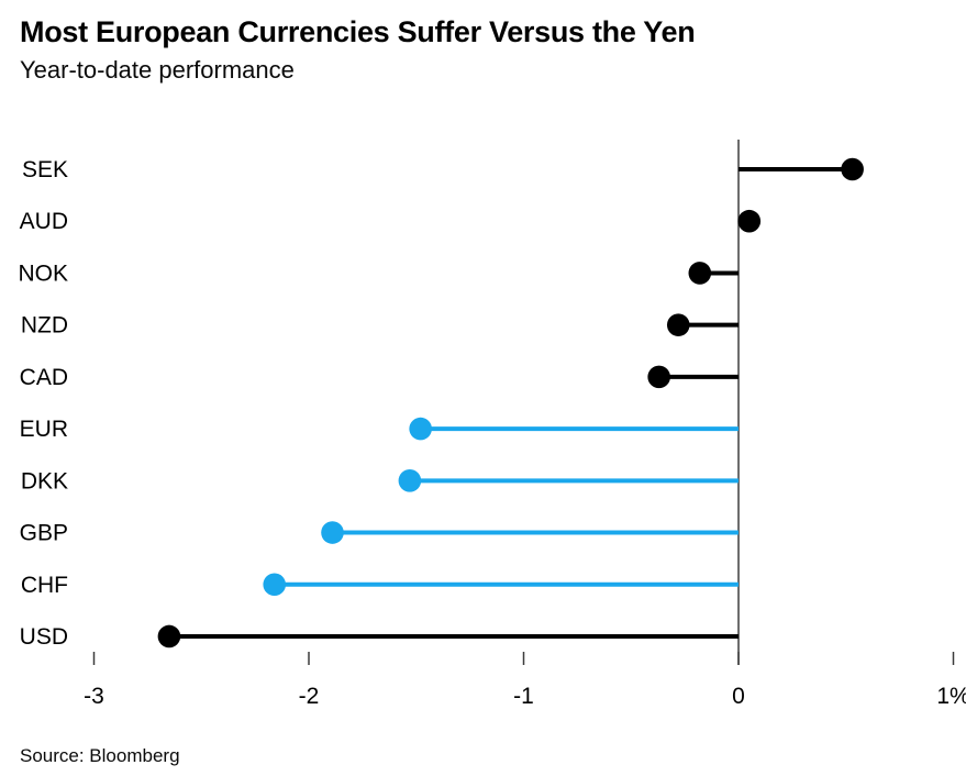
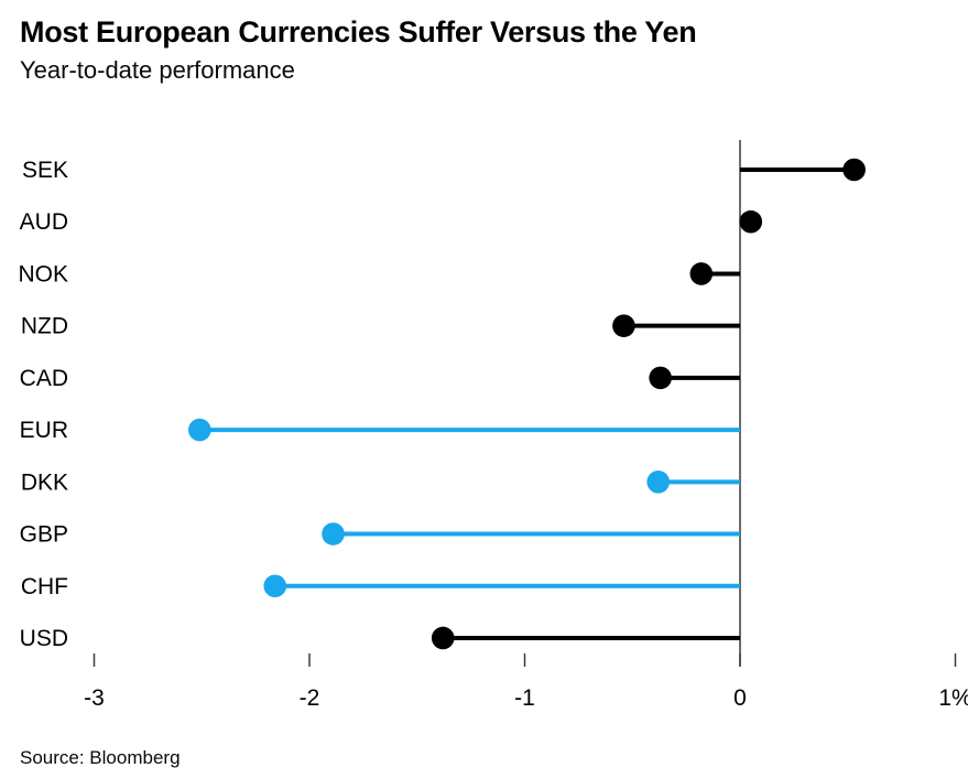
NZD: -0.28% -> -0.54%
EUR: -1.48% -> -2.51%
DKK: -1.53% -> -0.38%
USD: -2.65% -> -1.38%
